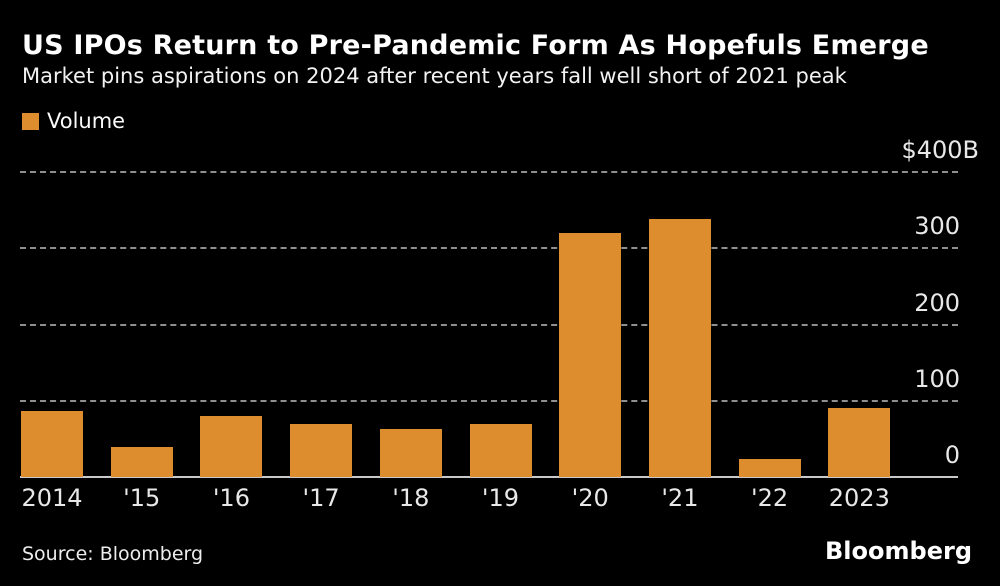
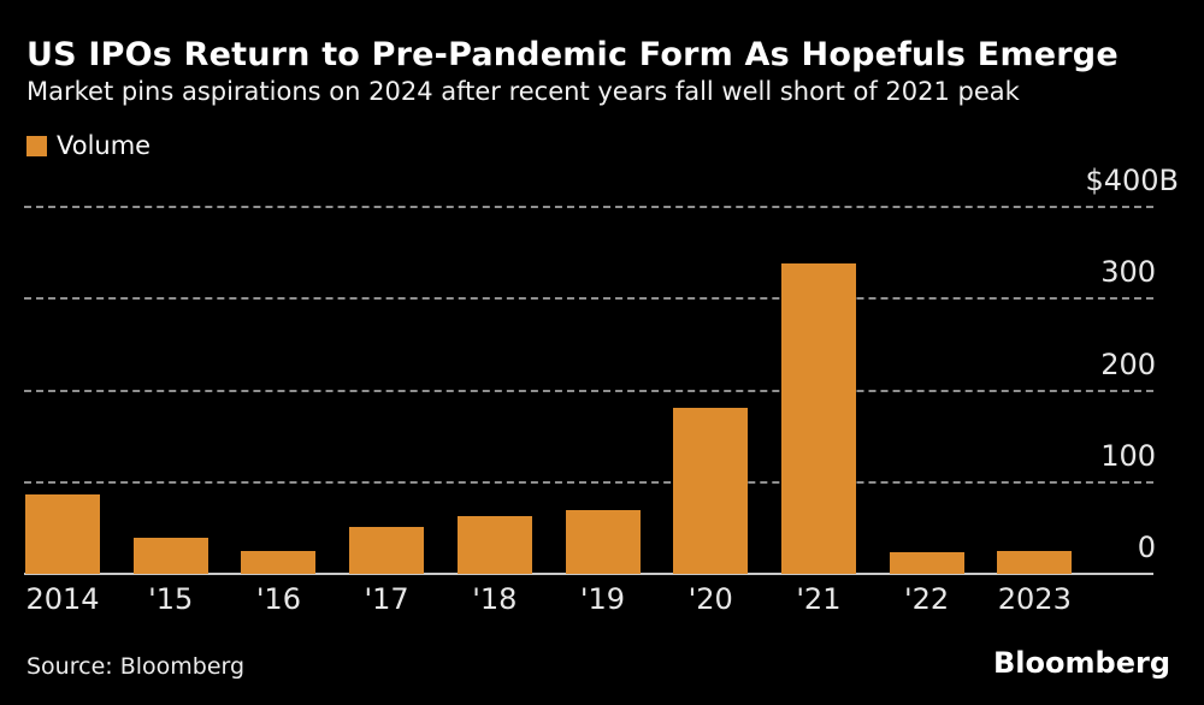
'16: 80 -> 20
'17: 70 -> 50
'20: 320 -> 180
2023: 90 -> 20
